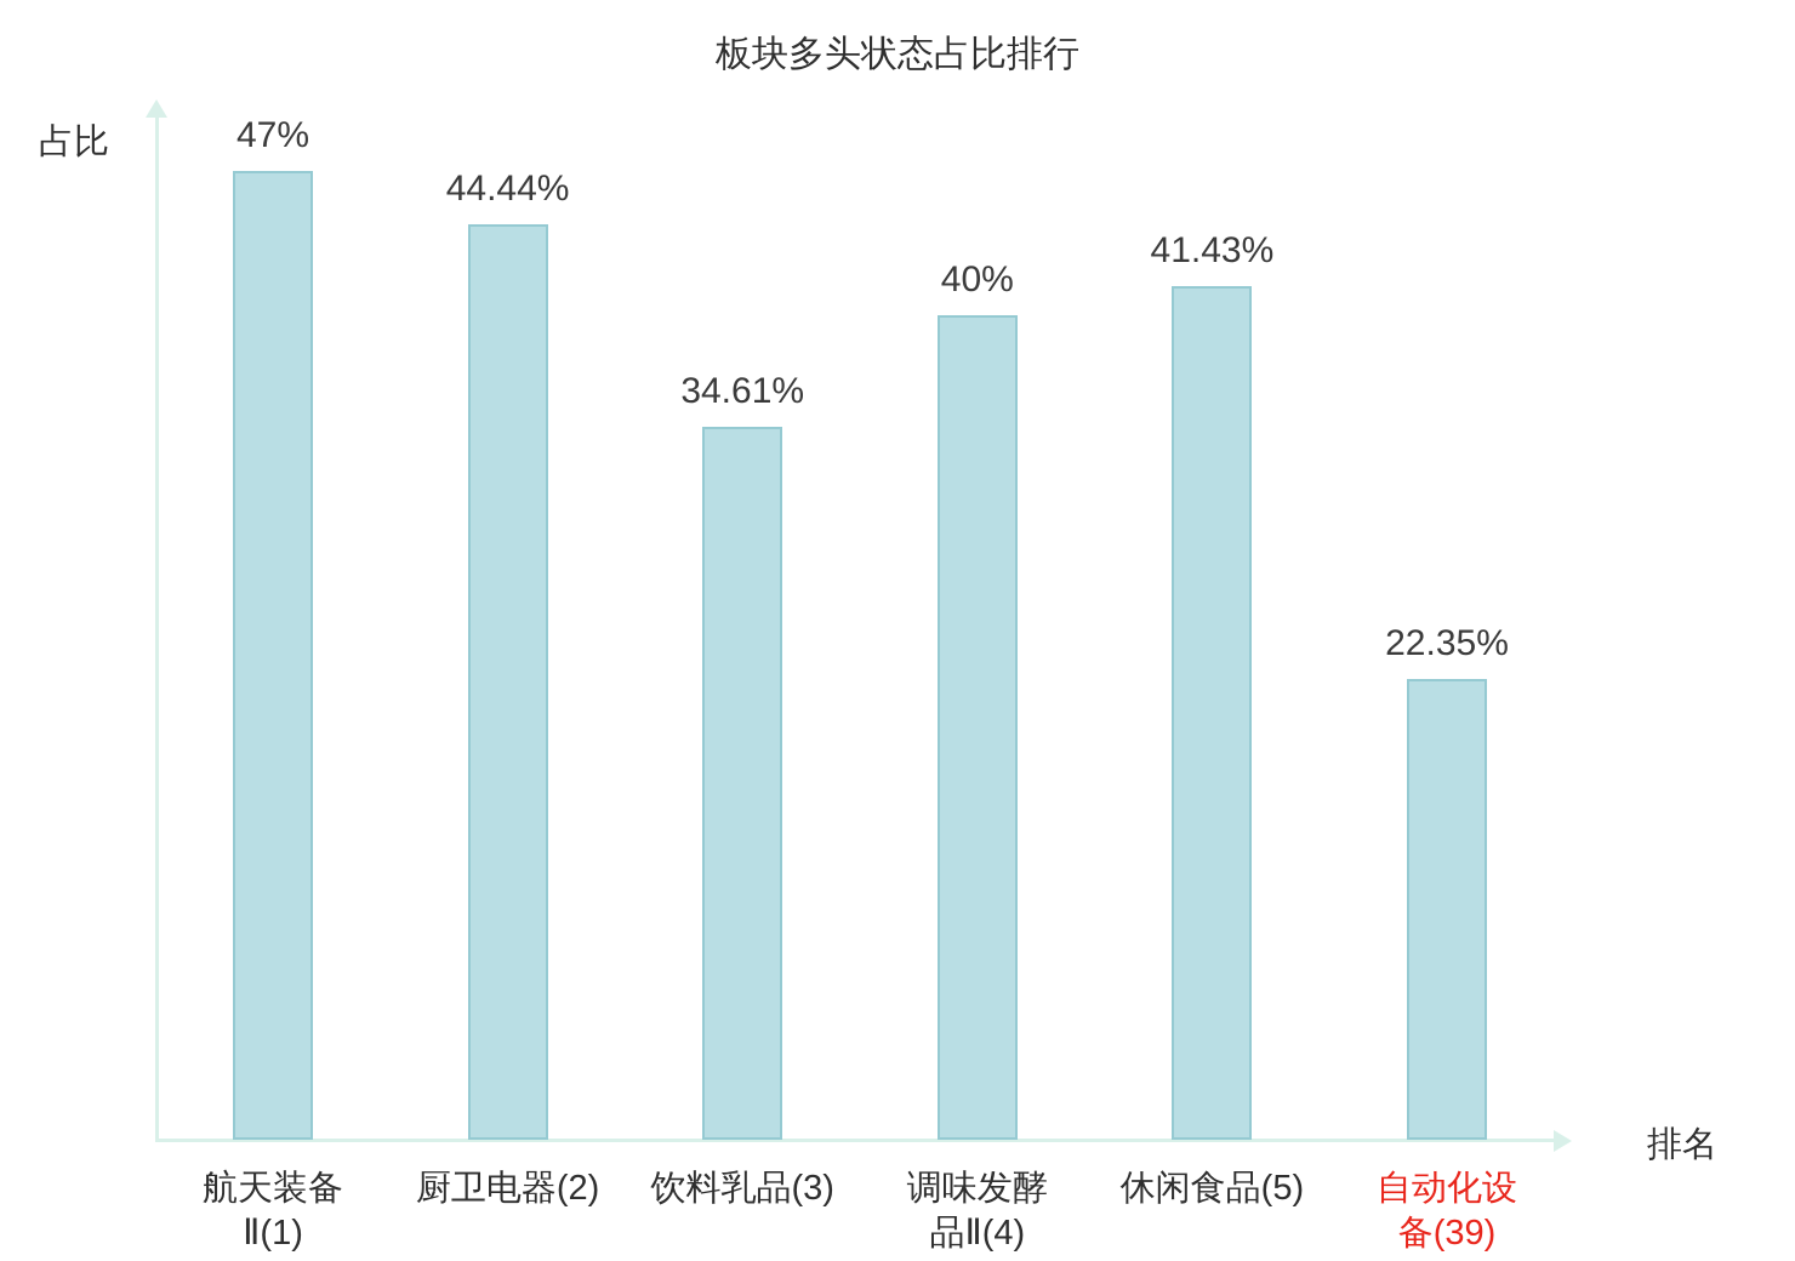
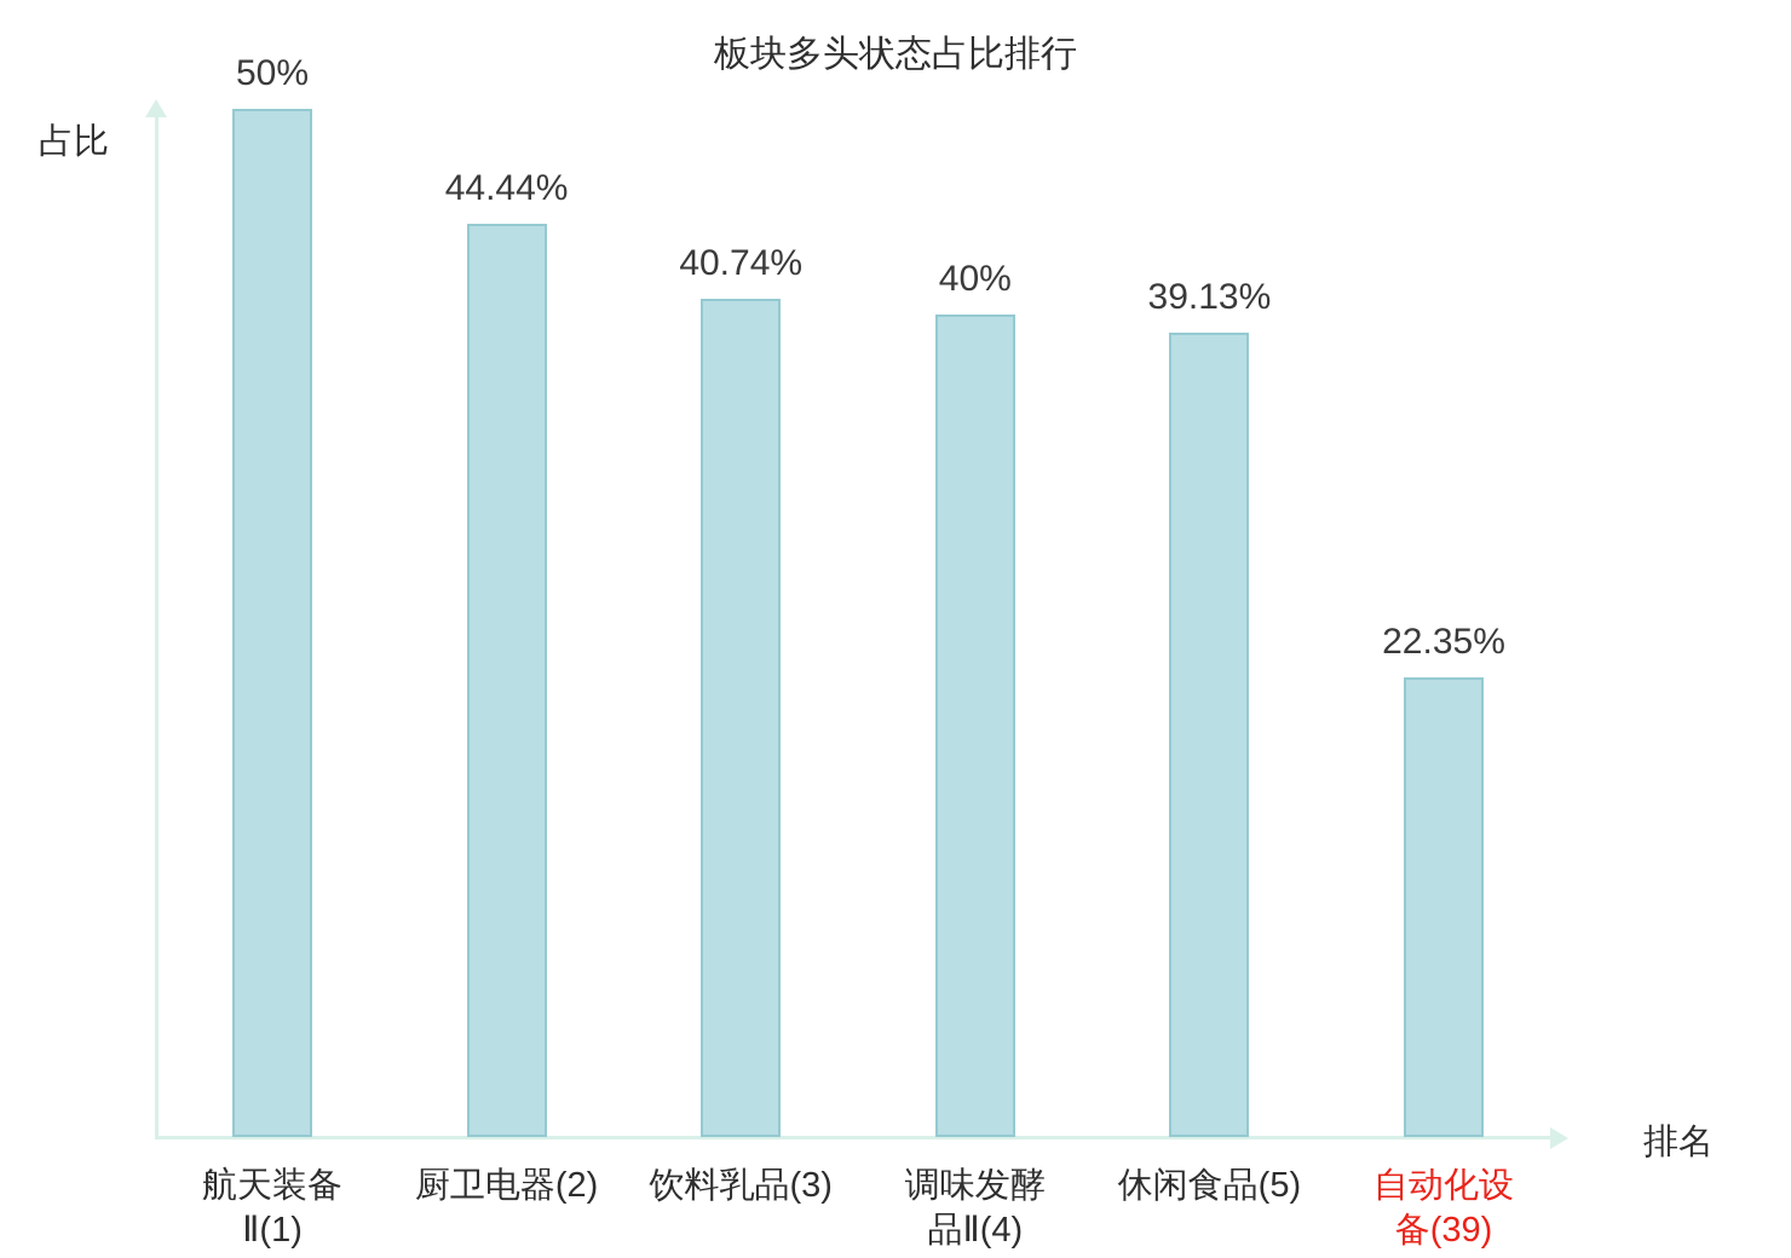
航天装备 Ⅱ(1): 47% -> 50%
饮料乳品(3): 34.61% -> 40.74%
休闲食品(5): 41.43% -> 39.13%
